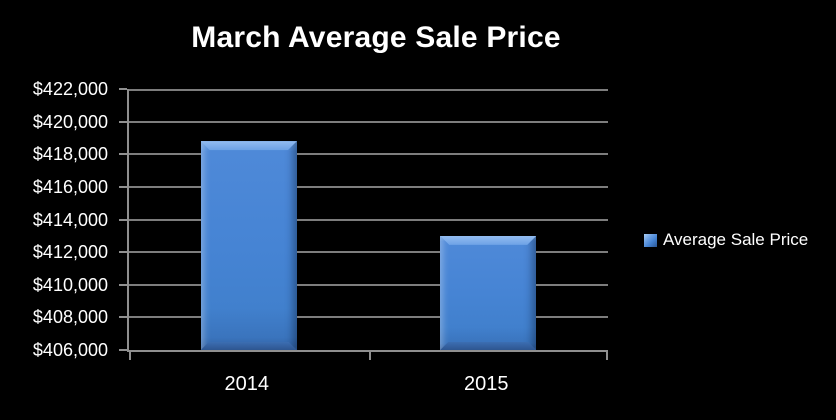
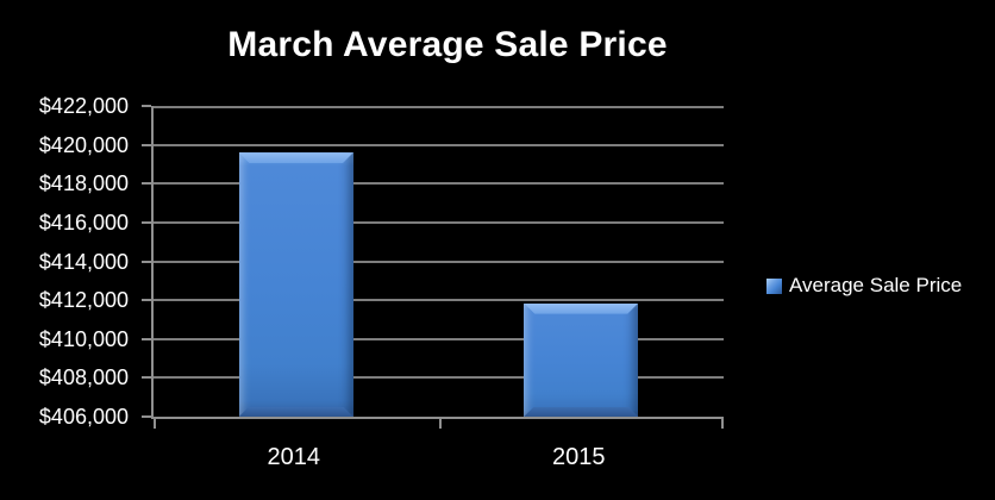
2014: $418800 -> $419600
2015: $413000 -> $411800
